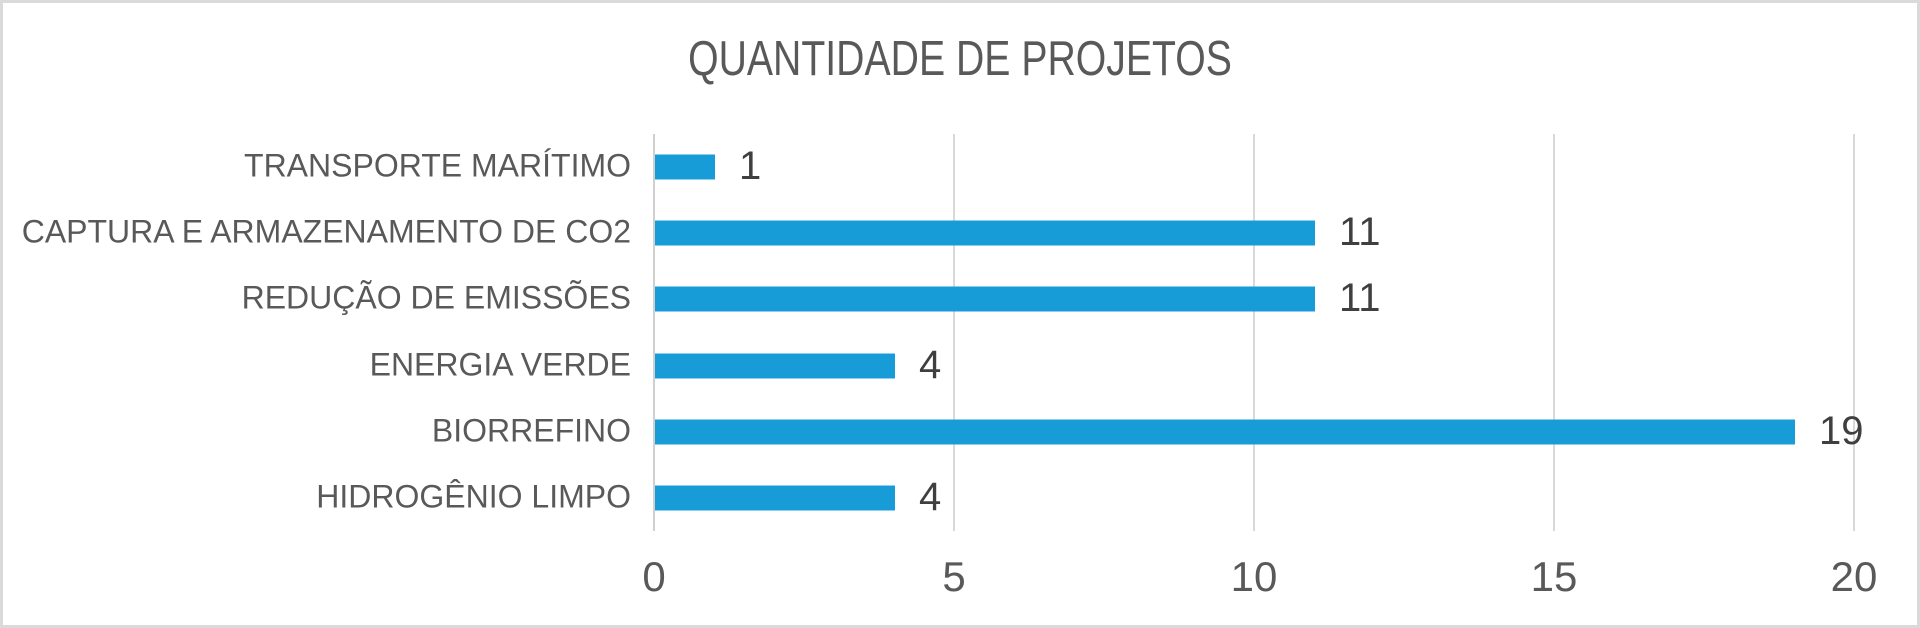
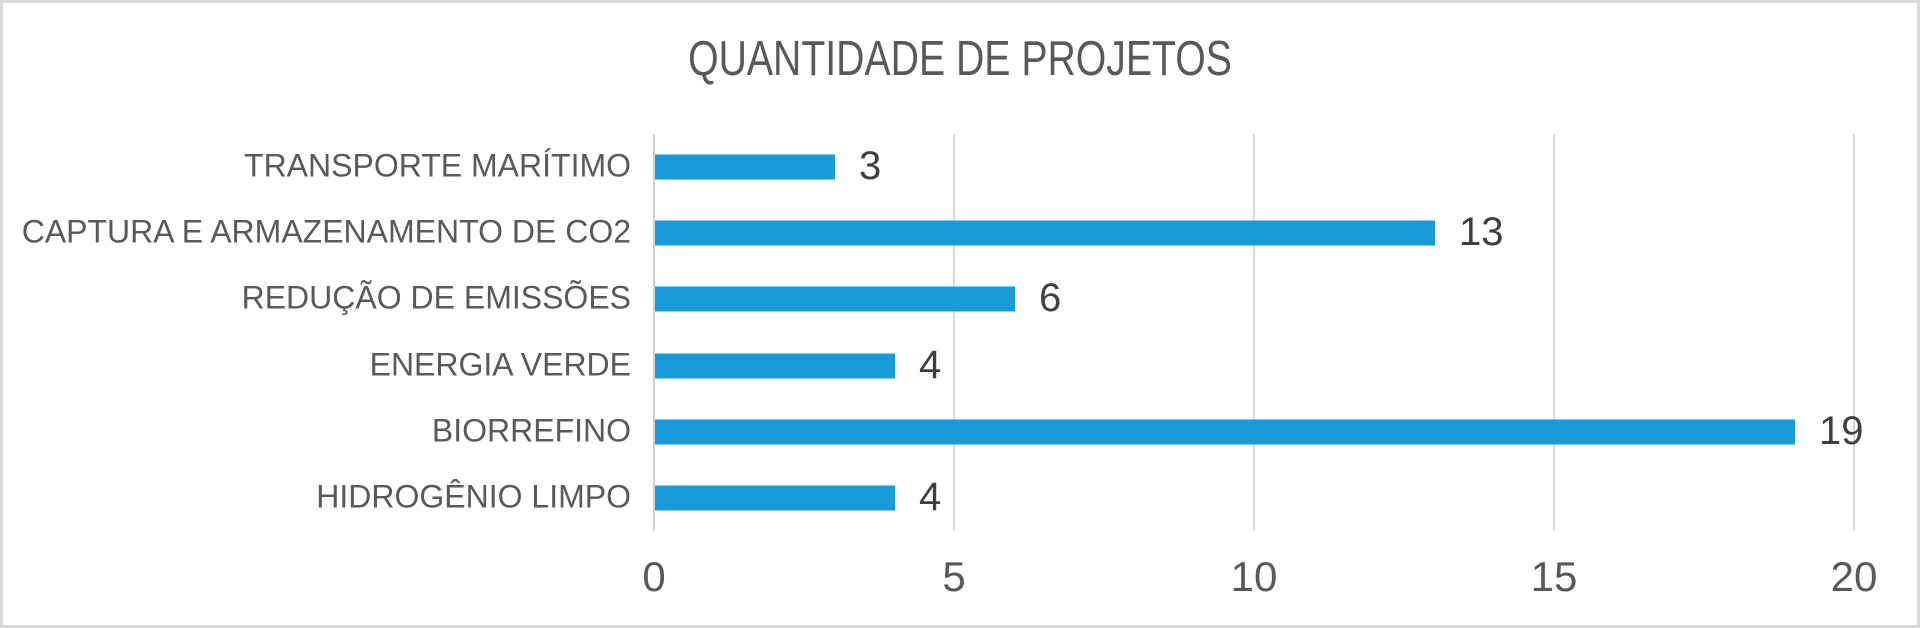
TRANSPORTE MARÍTIMO: 1 -> 3
CAPTURA E ARMAZENAMENTO DE CO2: 11 -> 13
REDUÇÃO DE EMISSÕES: 11 -> 6
